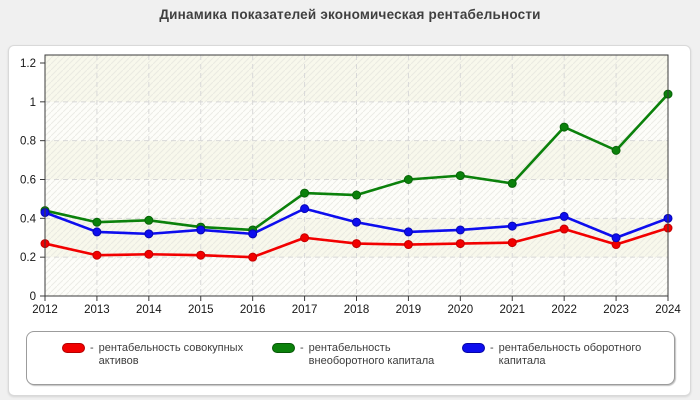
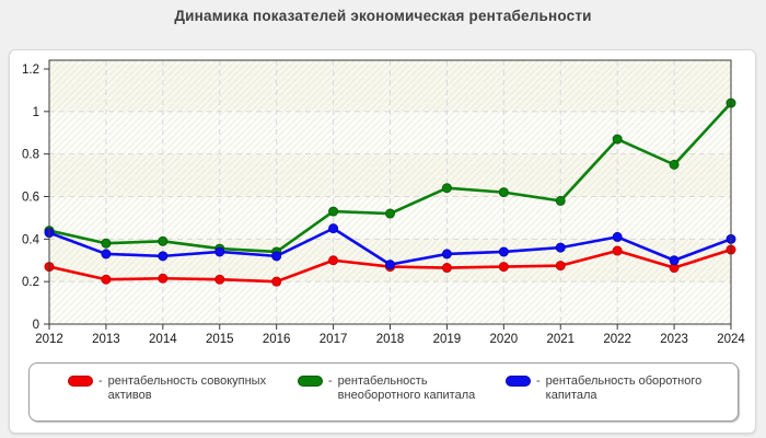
рентабельность оборотного капитала/2018: 0.38 -> 0.28
рентабельность внеоборотного капитала/2019: 0.60 -> 0.64
